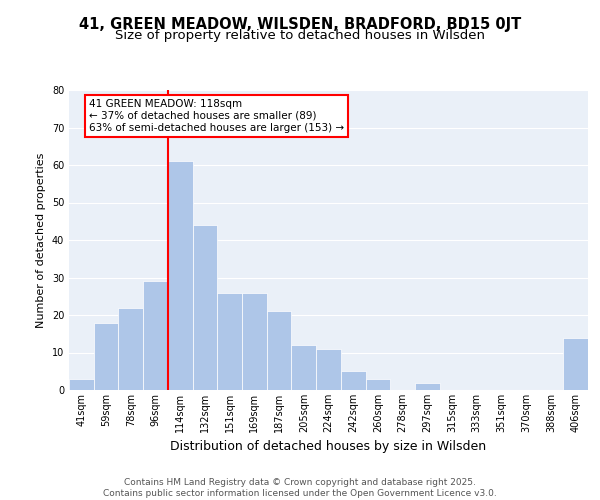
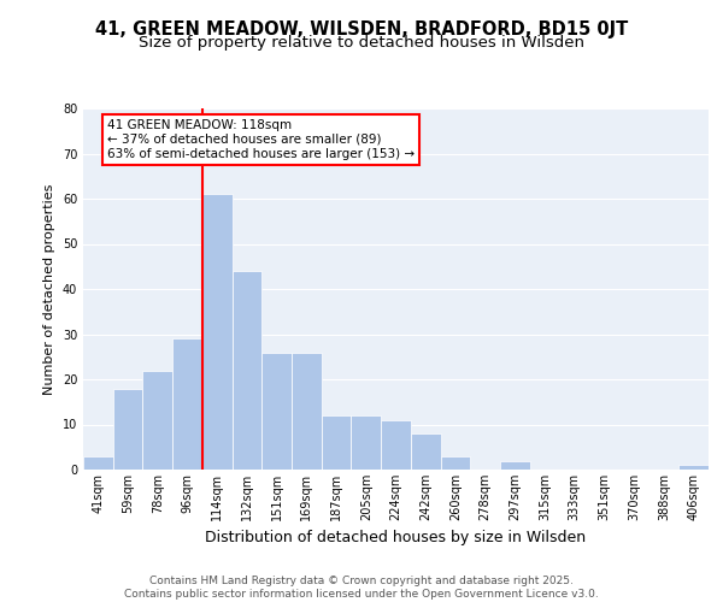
187sqm: 21 -> 12
242sqm: 5 -> 8
406sqm: 14 -> 1
